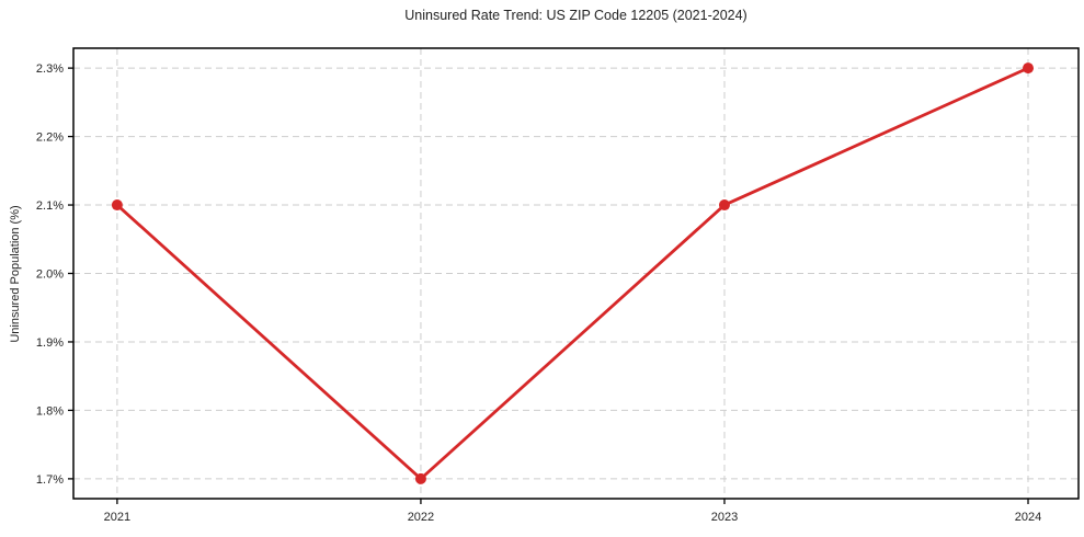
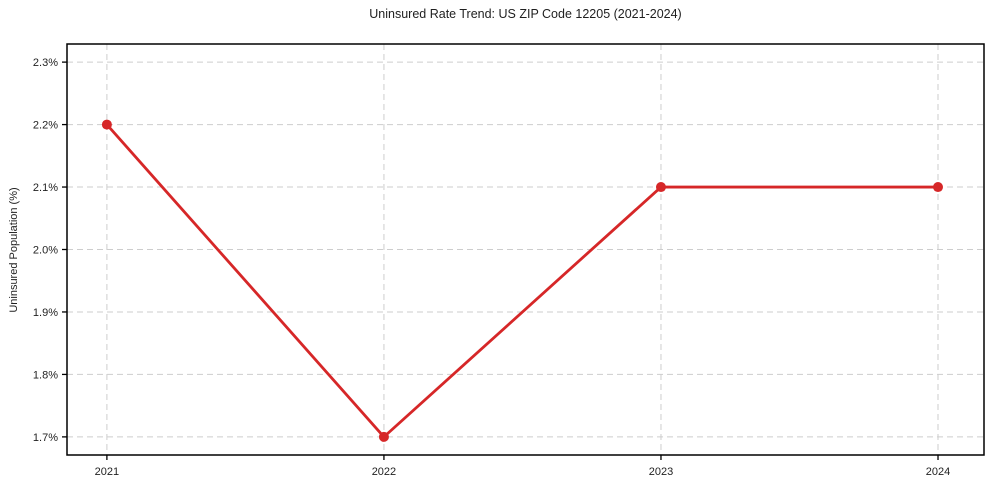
2021: 2.1% -> 2.2%
2024: 2.3% -> 2.1%
